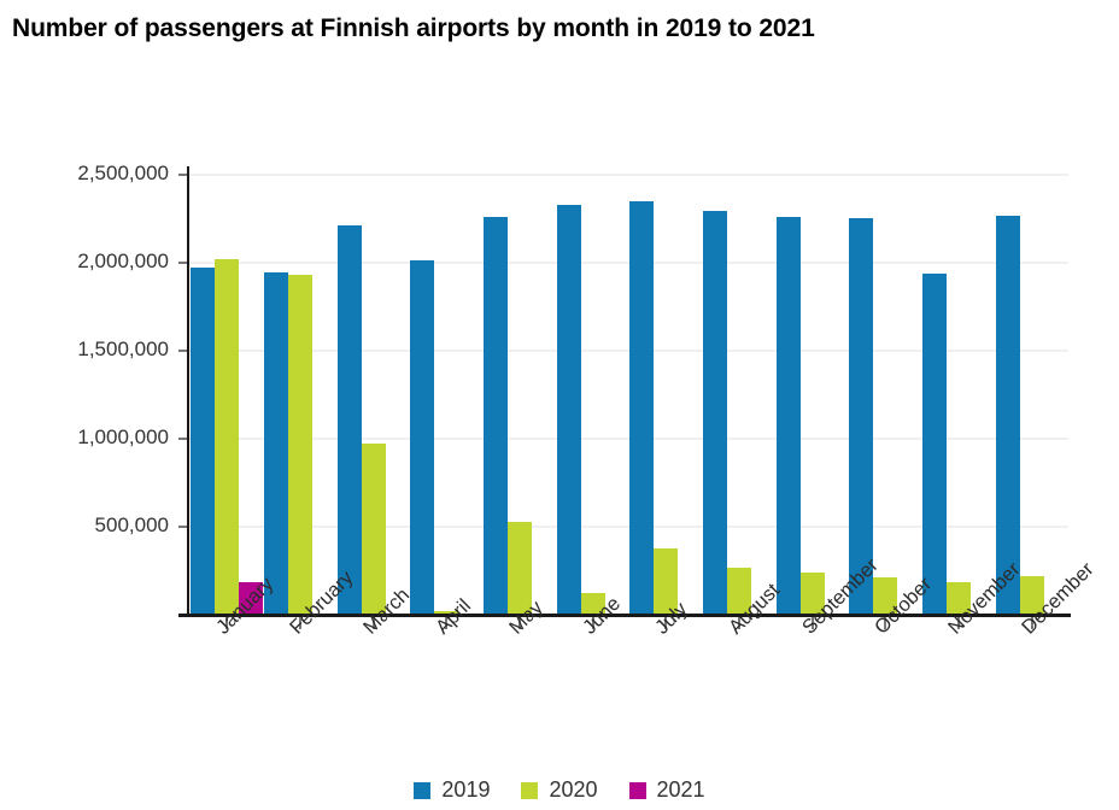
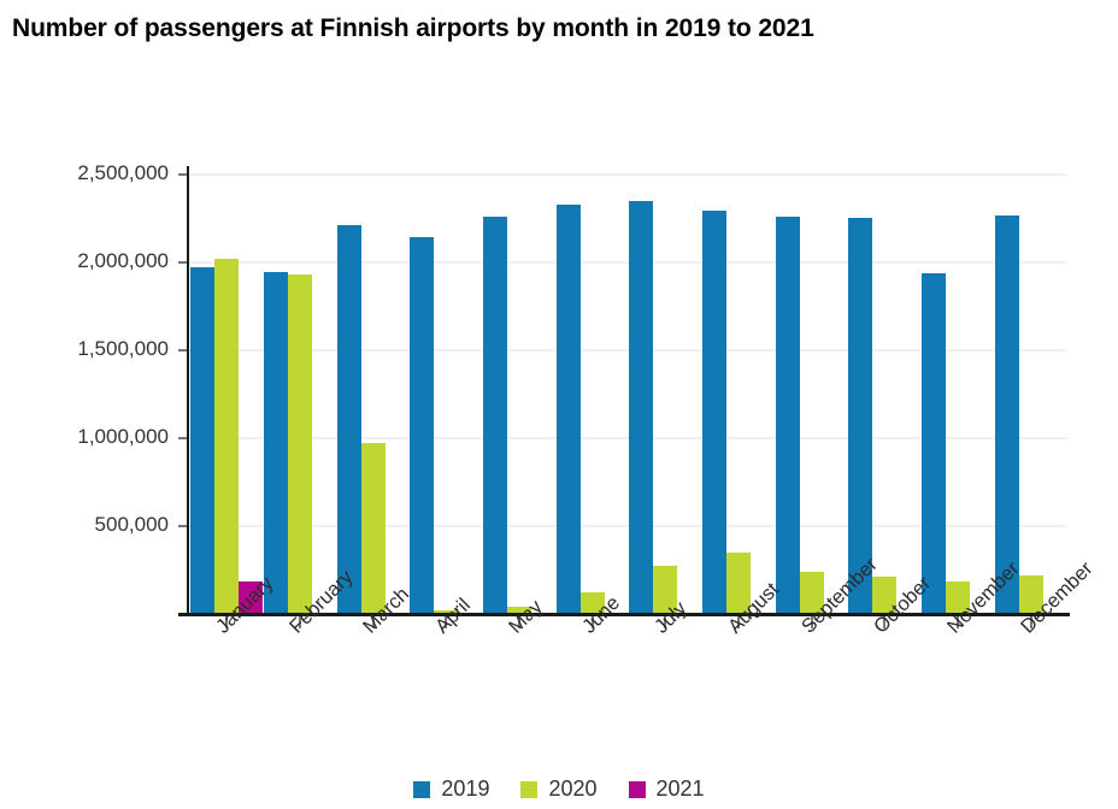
2019/April: 2010000 -> 2140000
2020/May: 520000 -> 40000
2020/July: 370000 -> 260000
2020/August: 260000 -> 340000
